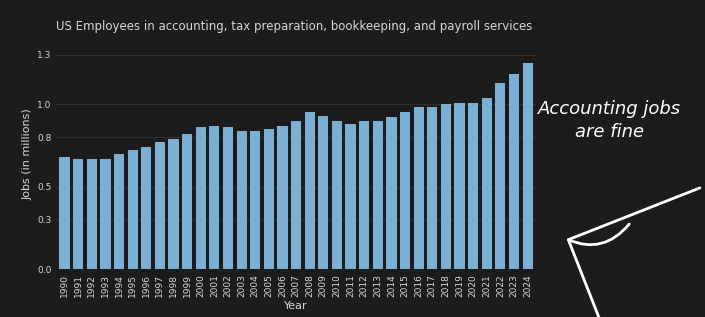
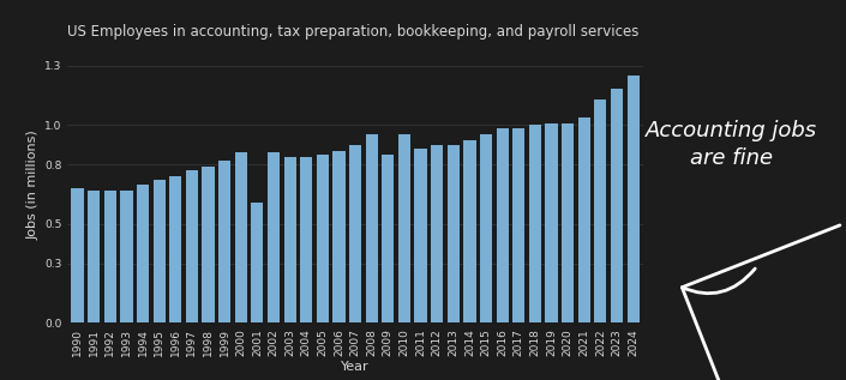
2001: 0.87 -> 0.61
2009: 0.93 -> 0.85
2010: 0.90 -> 0.95
